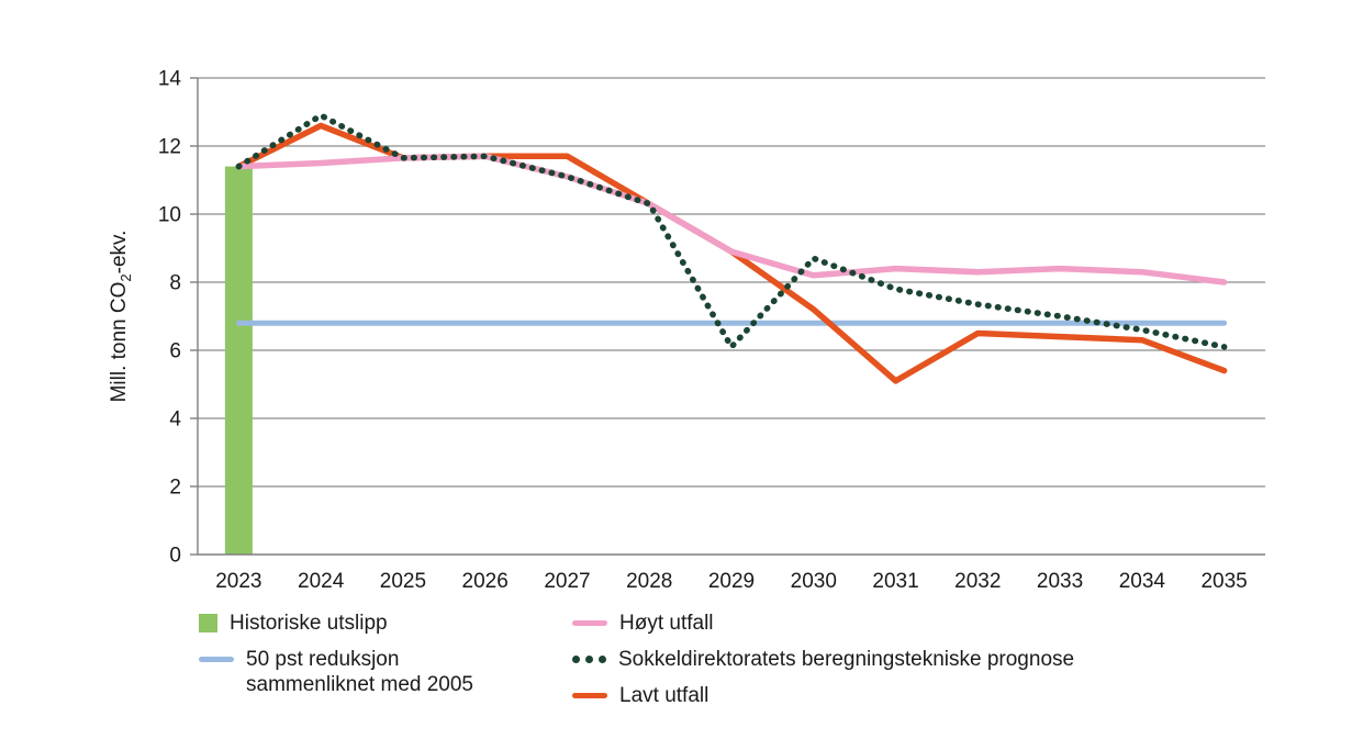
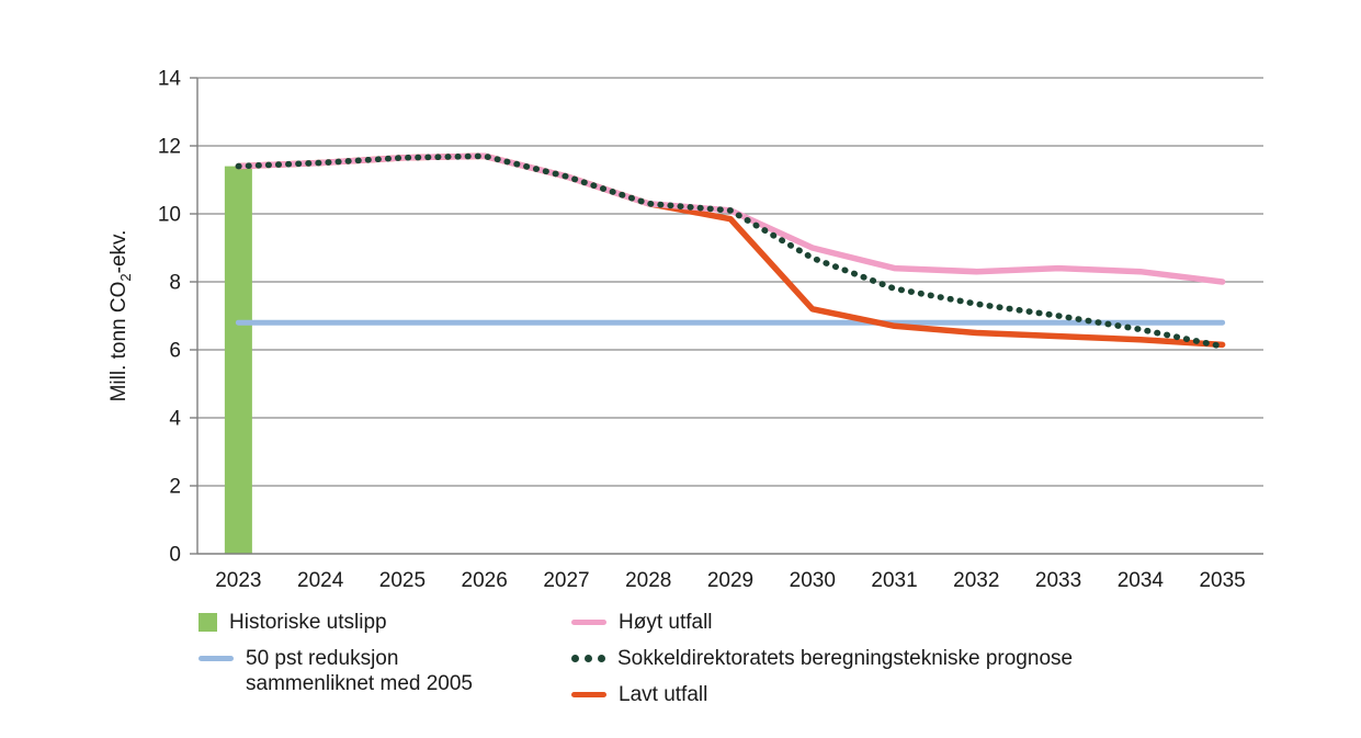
Lavt utfall/2024: 12.6 -> 11.5
Sokkeldirektoratets beregningstekniske prognose/2024: 12.9 -> 11.5
Lavt utfall/2027: 11.7 -> 11.1
Lavt utfall/2029: 8.9 -> 9.8
Høyt utfall/2029: 8.9 -> 10.1
Sokkeldirektoratets beregningstekniske prognose/2029: 6.1 -> 10.1
Høyt utfall/2030: 8.2 -> 9.0
Lavt utfall/2031: 5.1 -> 6.7
Lavt utfall/2035: 5.4 -> 6.2
